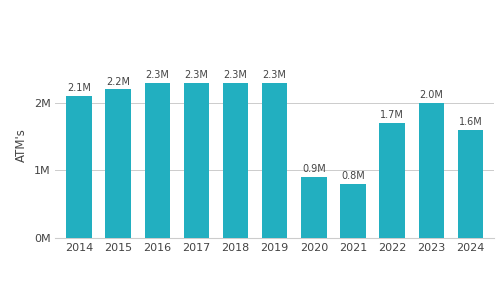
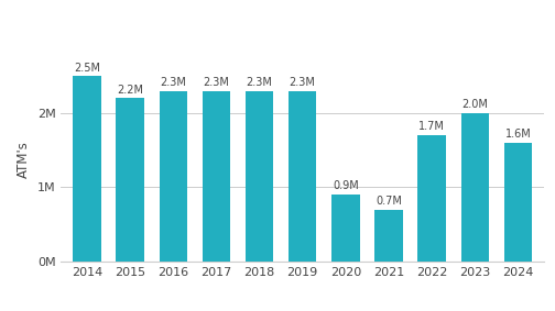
2014: 2.1M -> 2.5M
2021: 0.8M -> 0.7M
